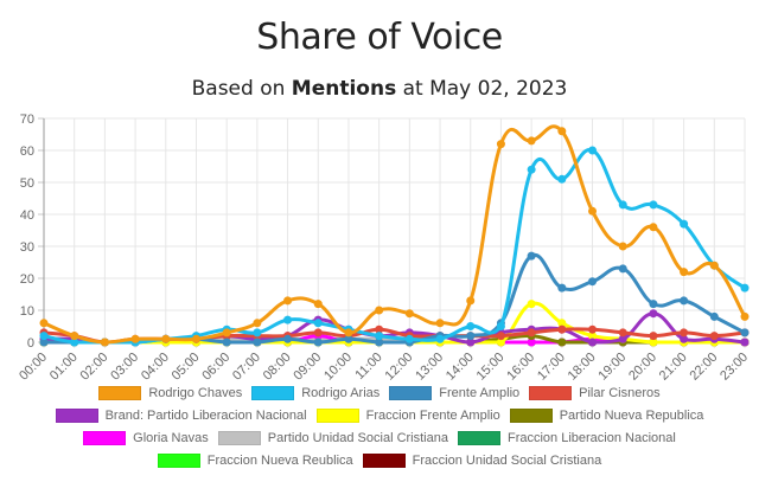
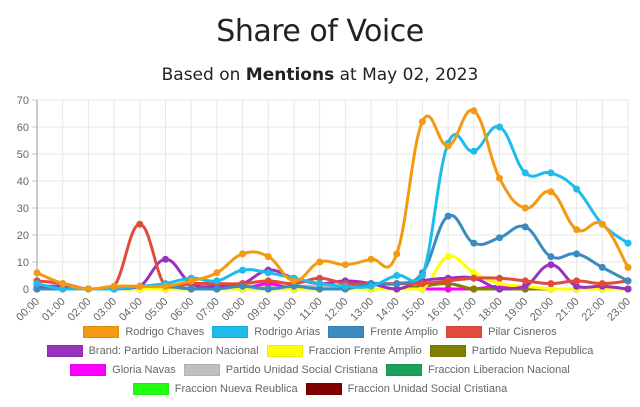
Pilar Cisneros/04:00: 1 -> 24
Brand: Partido Liberacion Nacional/05:00: 1 -> 11
Rodrigo Chaves/13:00: 6 -> 11
Rodrigo Chaves/16:00: 63 -> 53
